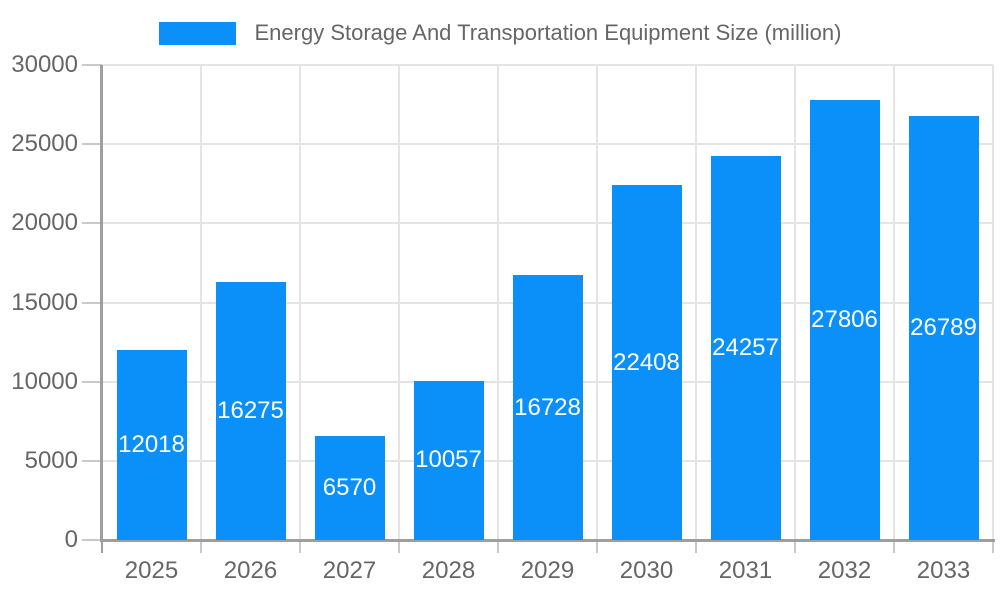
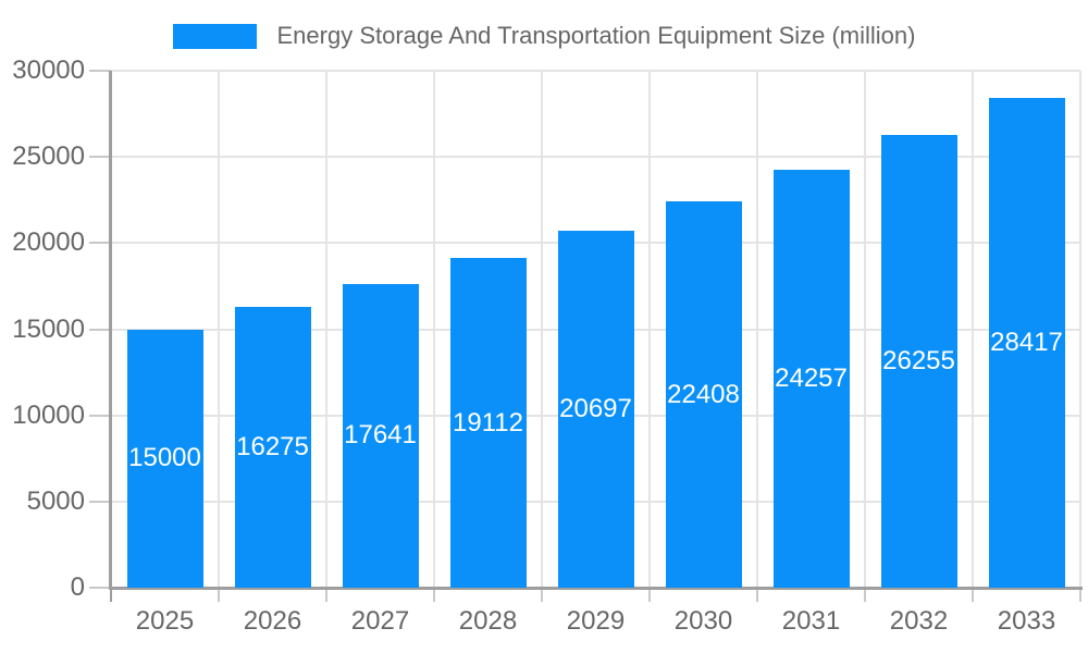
2025: 12018 -> 15000
2027: 6570 -> 17641
2028: 10057 -> 19112
2029: 16728 -> 20697
2032: 27806 -> 26255
2033: 26789 -> 28417
